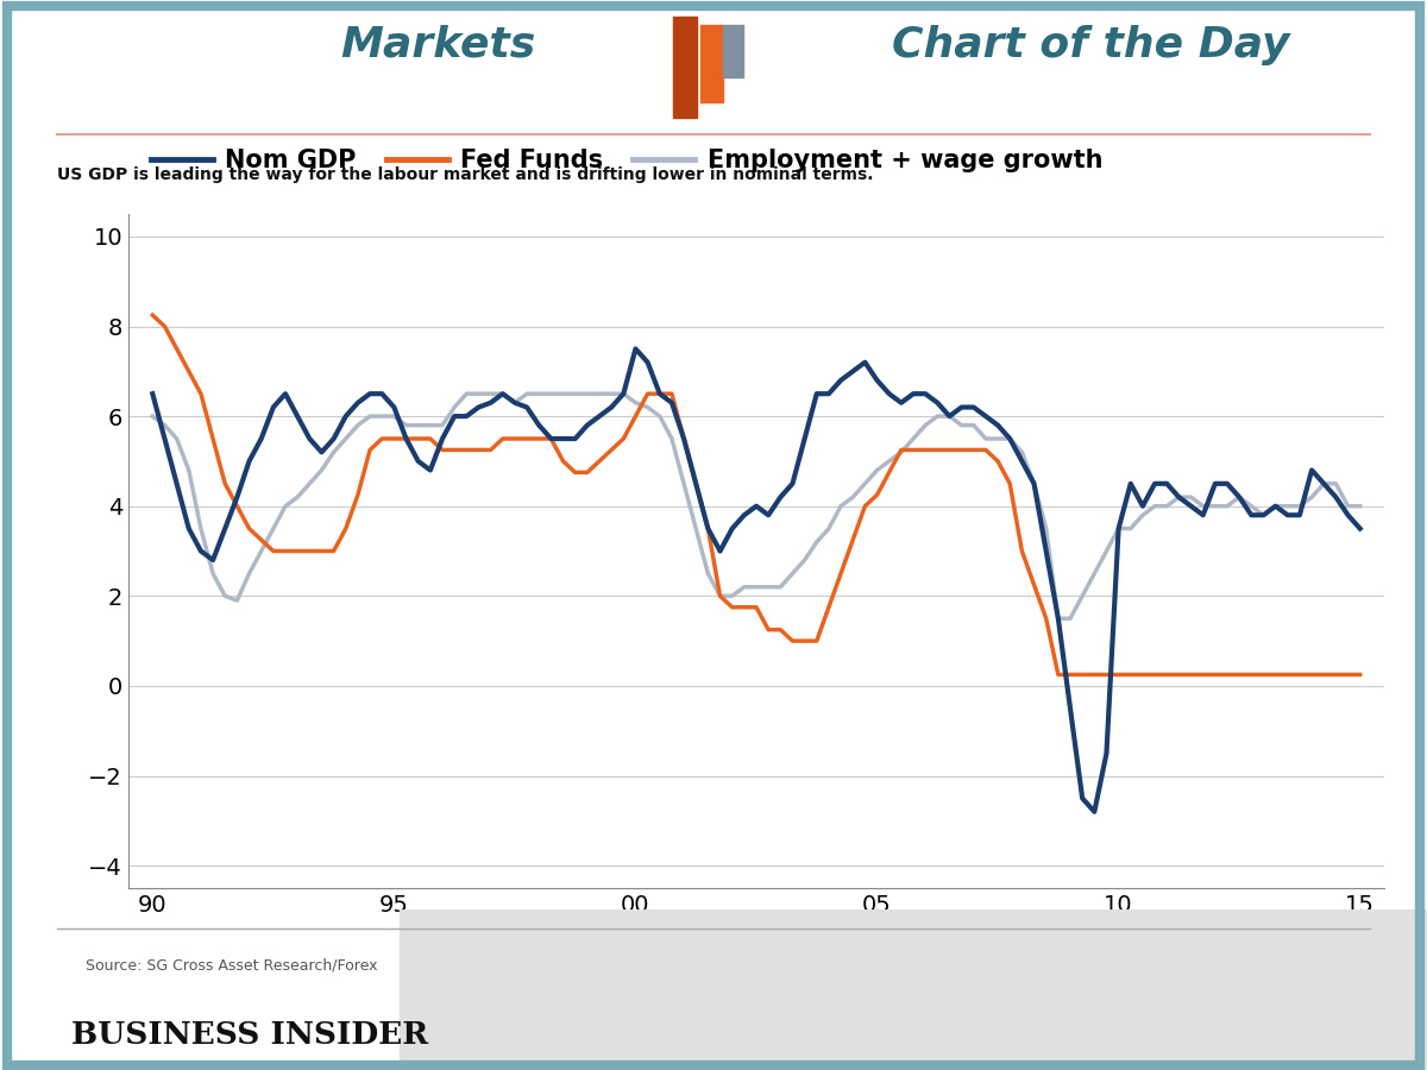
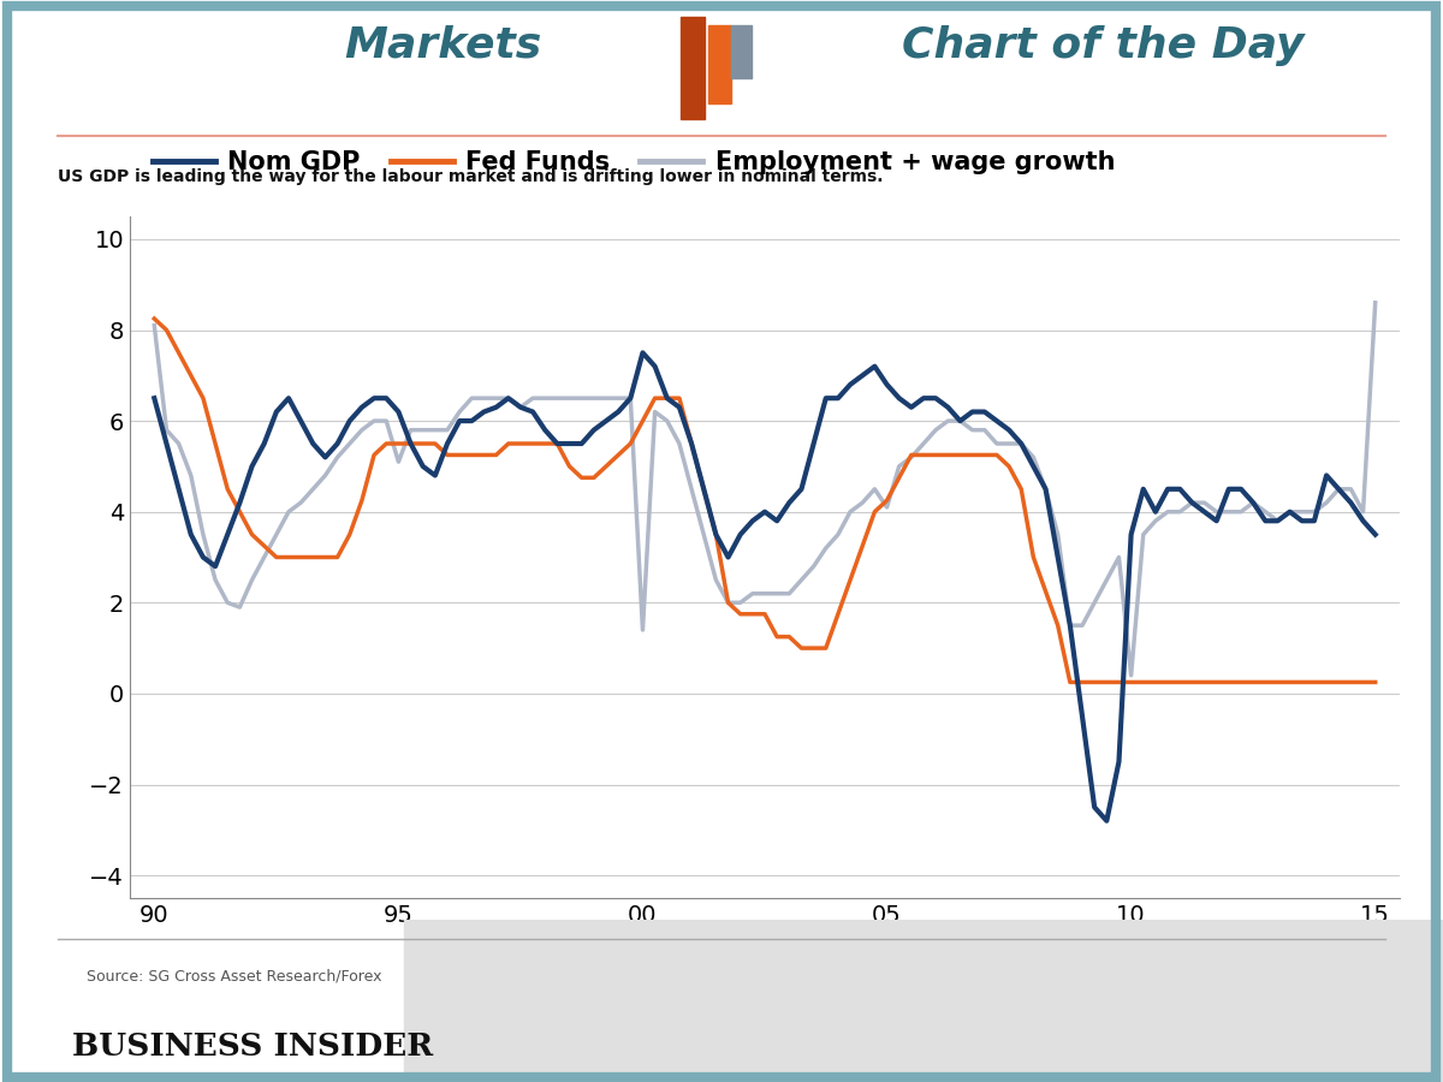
Employment + wage growth/90: 6.0 -> 8.1
Employment + wage growth/95: 6.0 -> 5.1
Employment + wage growth/00: 6.3 -> 1.4
Employment + wage growth/05: 4.8 -> 4.1
Employment + wage growth/10: 3.5 -> 0.4
Employment + wage growth/15: 4.0 -> 8.6
